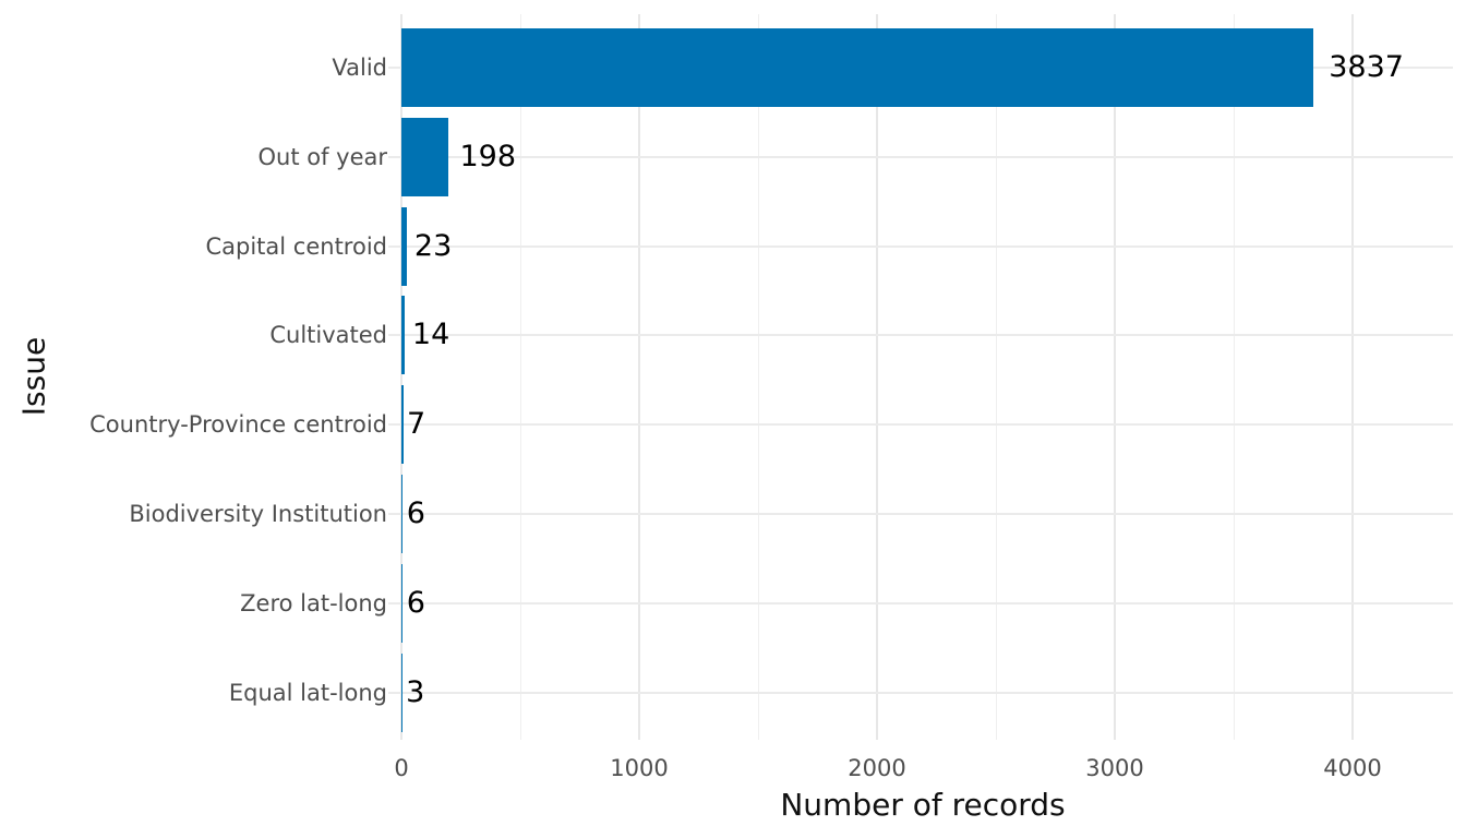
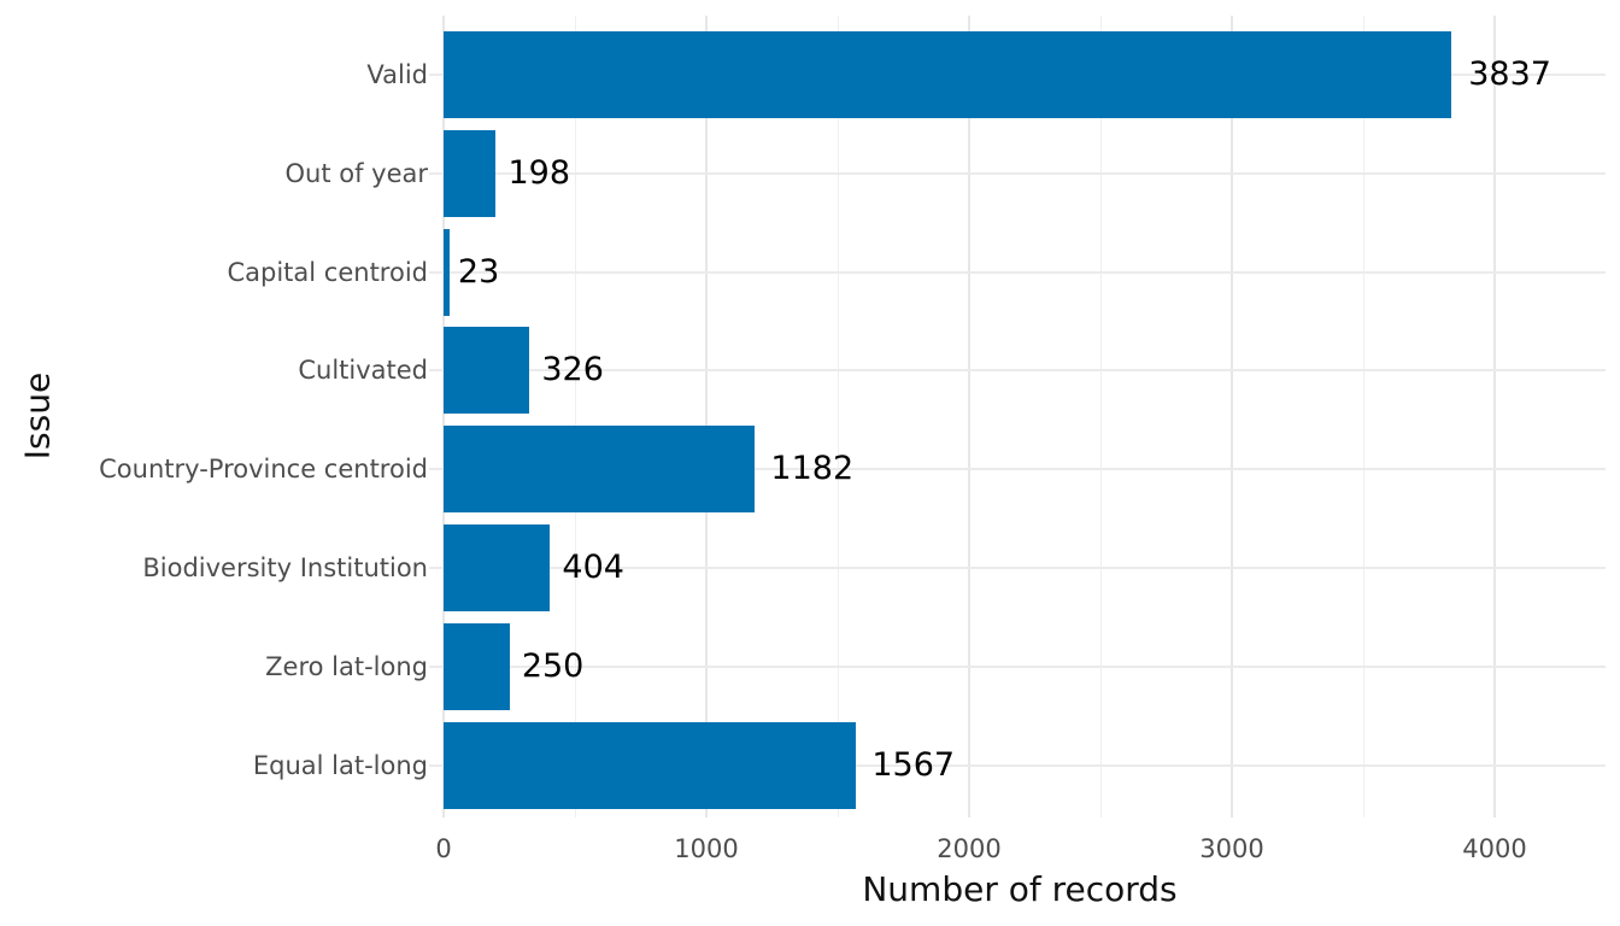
Cultivated: 14 -> 326
Country-Province centroid: 7 -> 1182
Biodiversity Institution: 6 -> 404
Zero lat-long: 6 -> 250
Equal lat-long: 3 -> 1567
